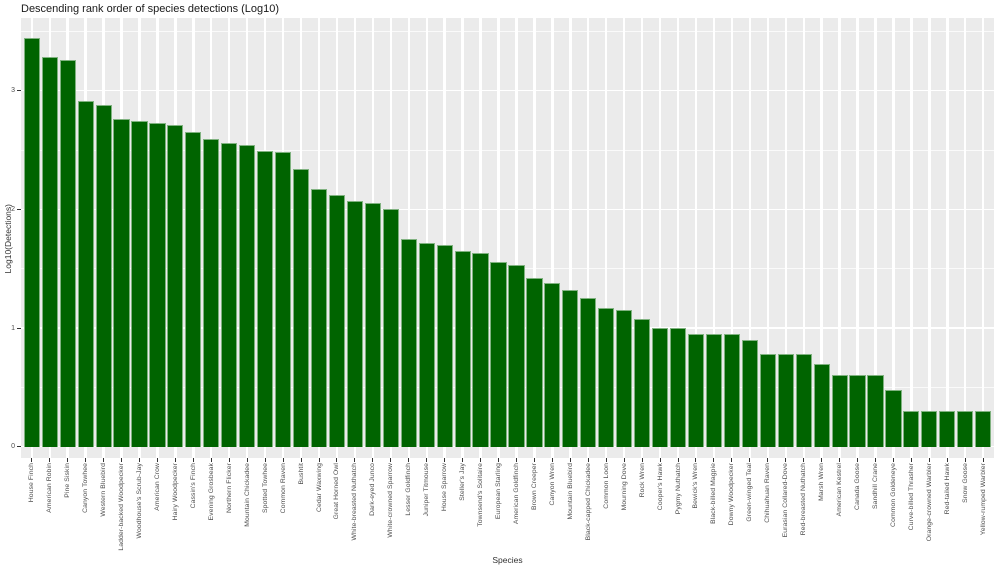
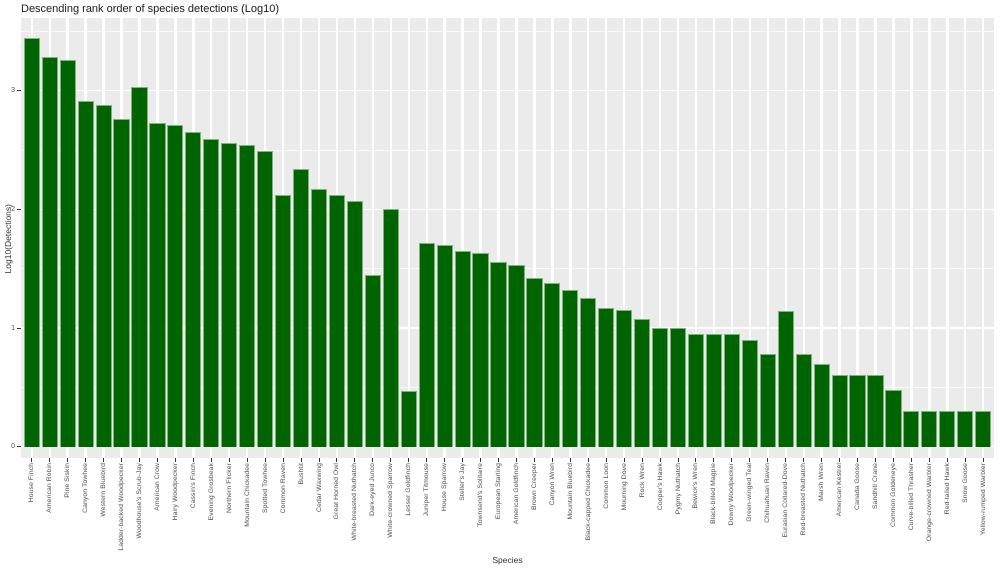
Woodhouse's Scrub-Jay: 2.74 -> 3.03
Common Raven: 2.48 -> 2.12
Dark-eyed Junco: 2.05 -> 1.45
Lesser Goldfinch: 1.75 -> 0.47
Eurasian Collared-Dove: 0.78 -> 1.14
